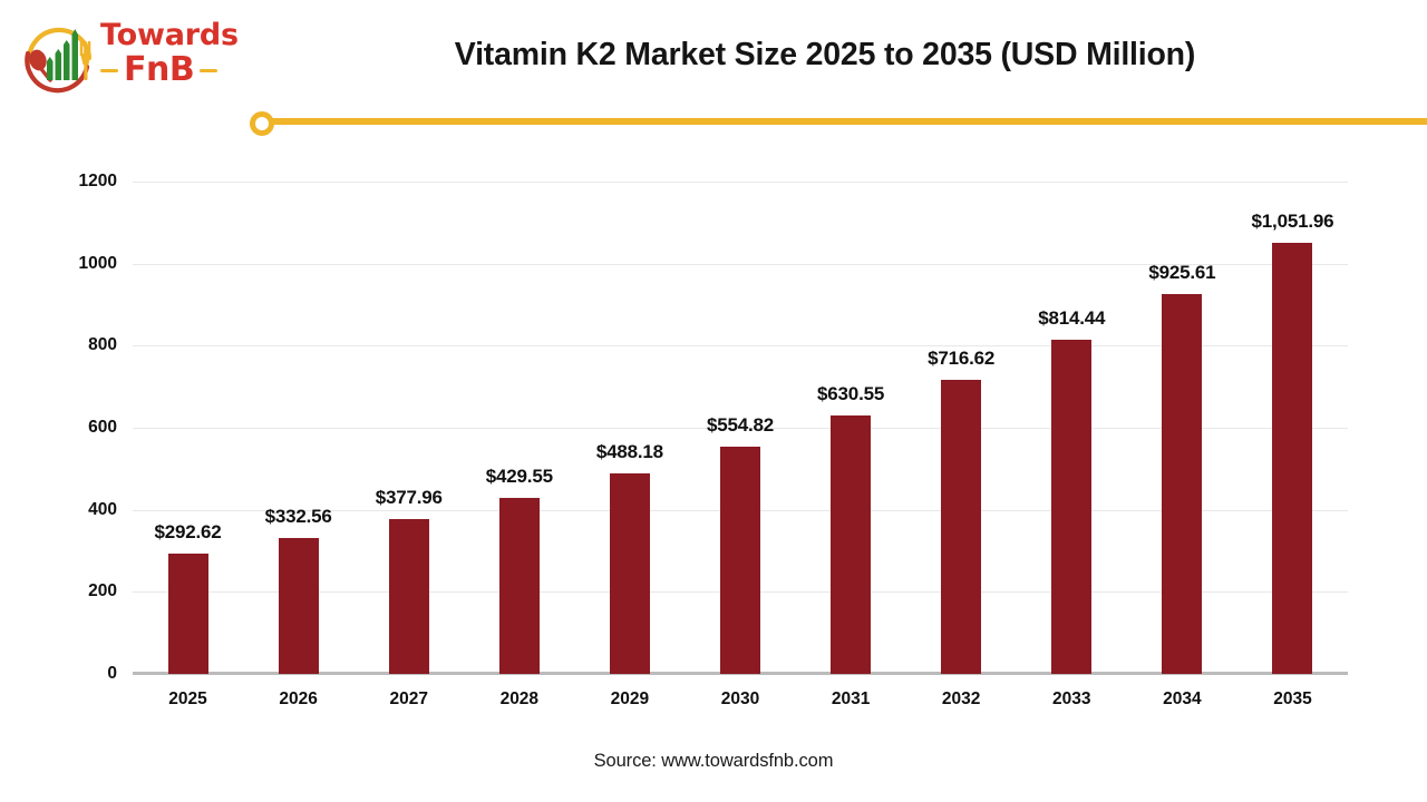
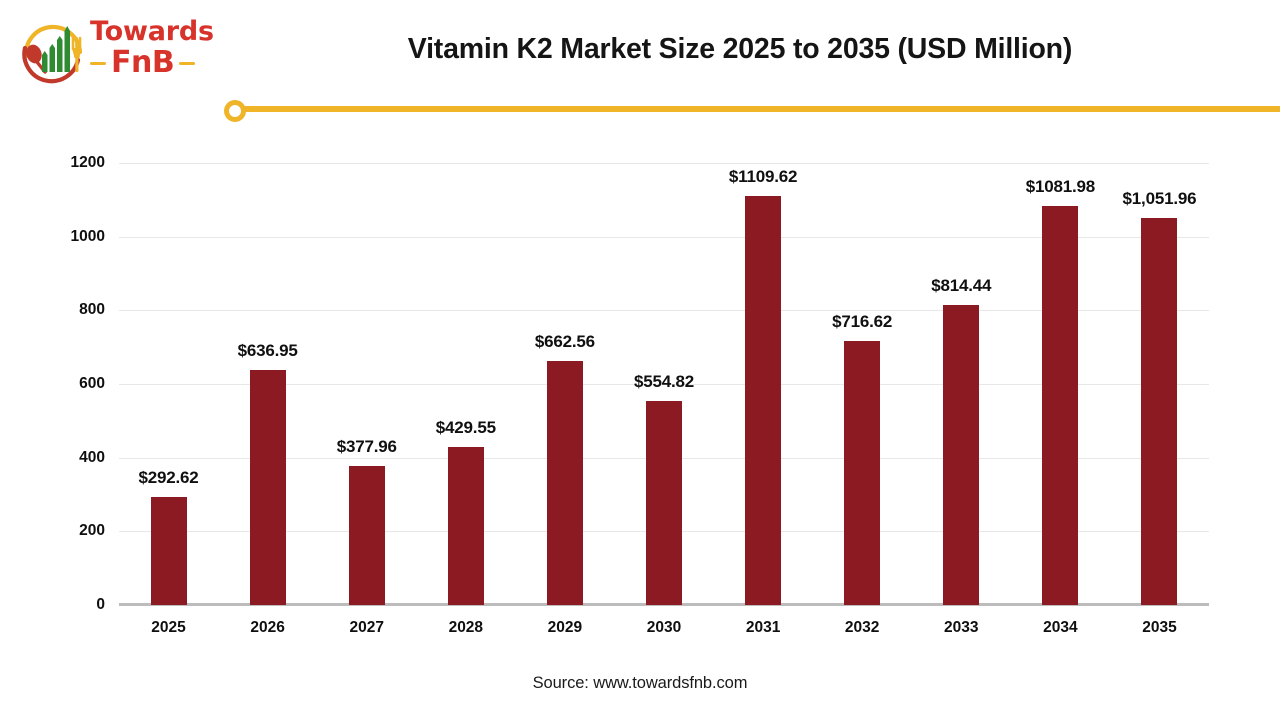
2026: $332.56 -> $636.95
2029: $488.18 -> $662.56
2031: $630.55 -> $1109.62
2034: $925.61 -> $1081.98
